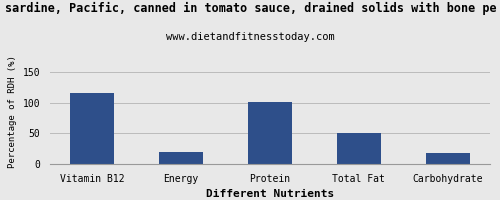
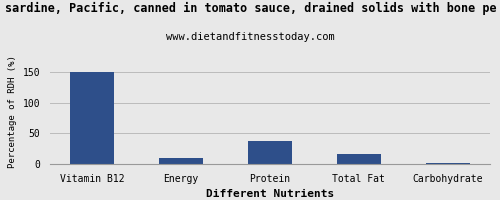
Vitamin B12: 116 -> 151
Energy: 20 -> 10
Protein: 102 -> 38
Total Fat: 50 -> 17
Carbohydrate: 18 -> 2
